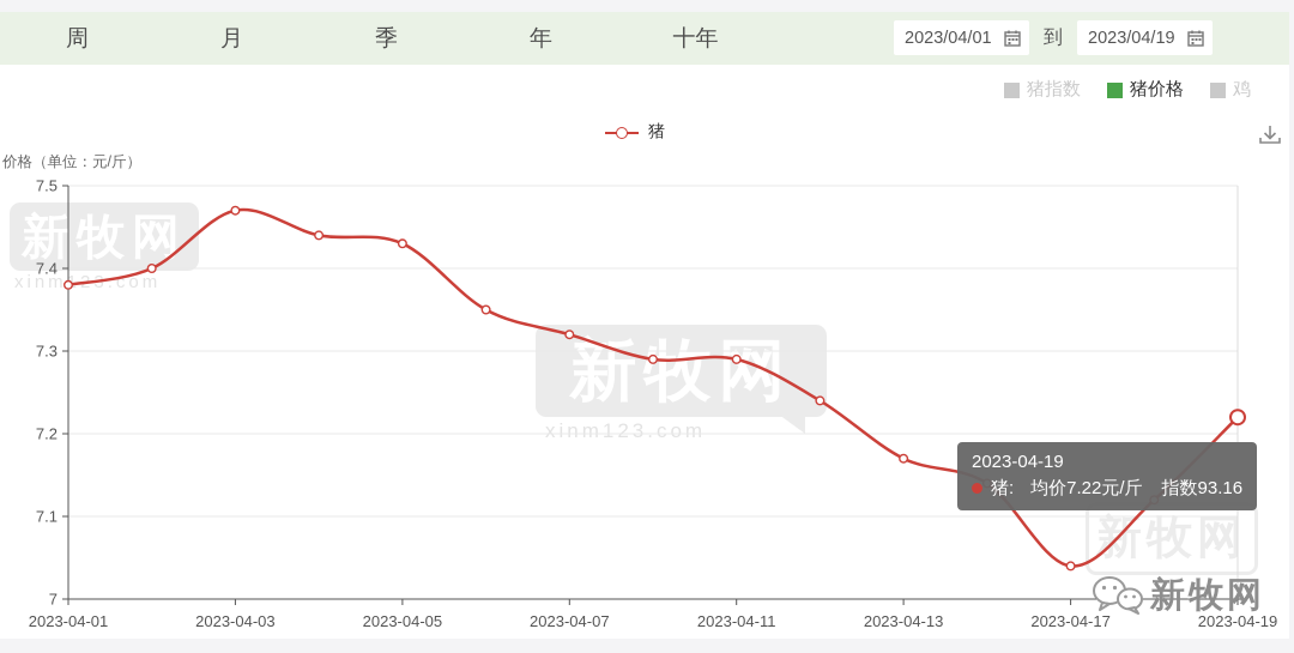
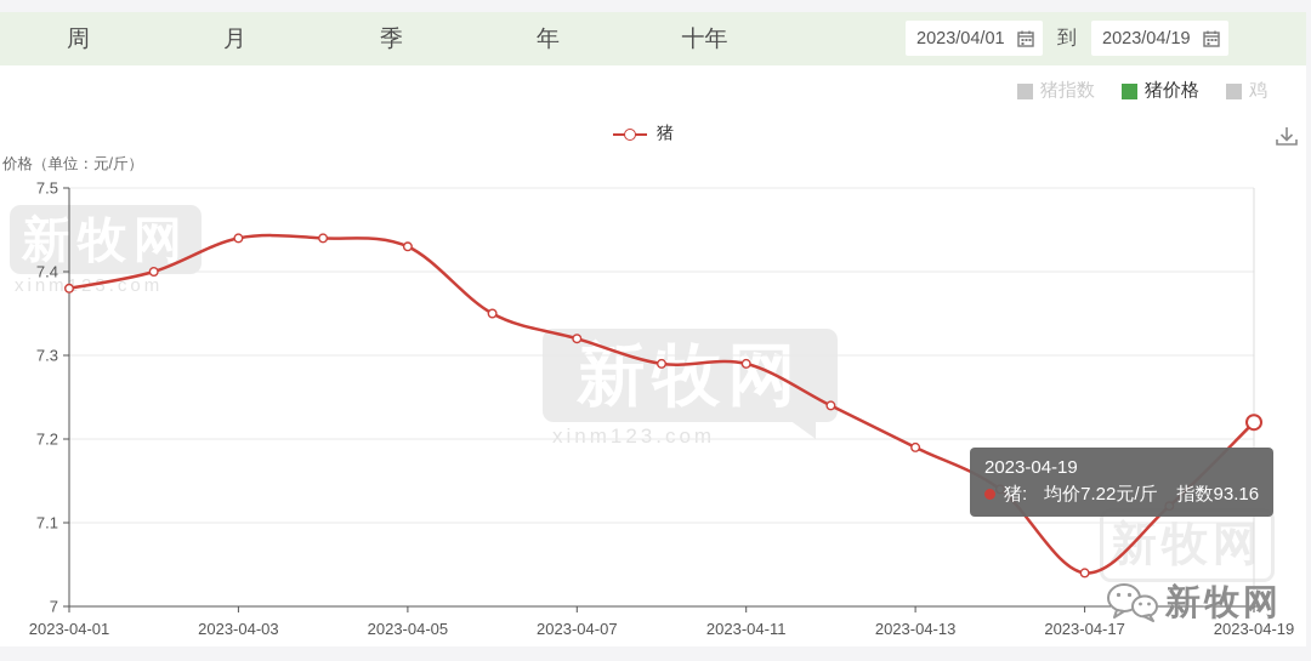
2023-04-03: 7.47 -> 7.44
2023-04-13: 7.17 -> 7.19
